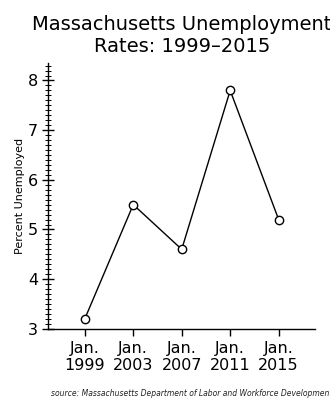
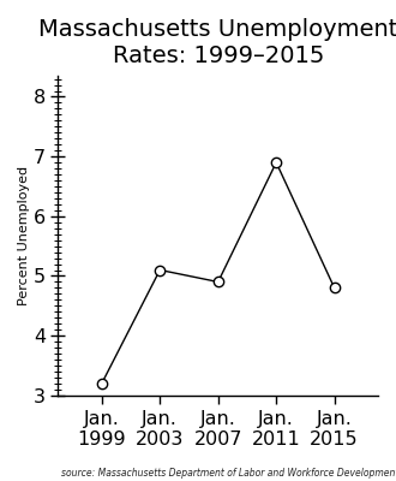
Jan. 2003: 5.5 -> 5.1
Jan. 2007: 4.6 -> 4.9
Jan. 2011: 7.8 -> 6.9
Jan. 2015: 5.2 -> 4.8
